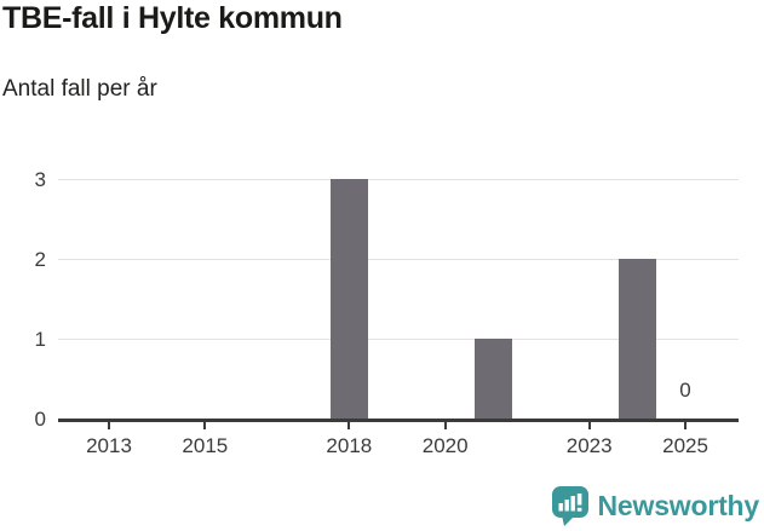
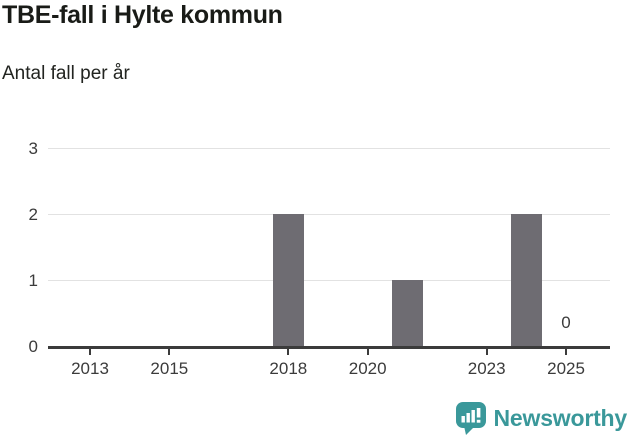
2018: 3 -> 2
